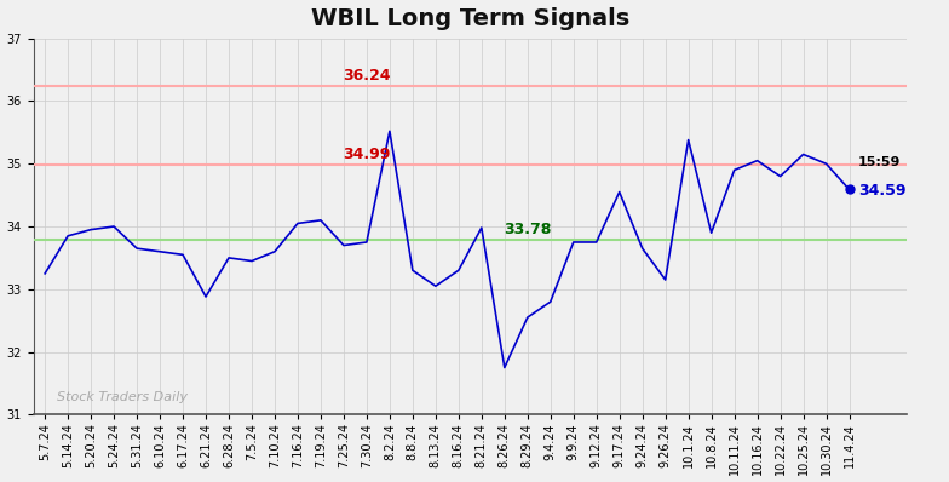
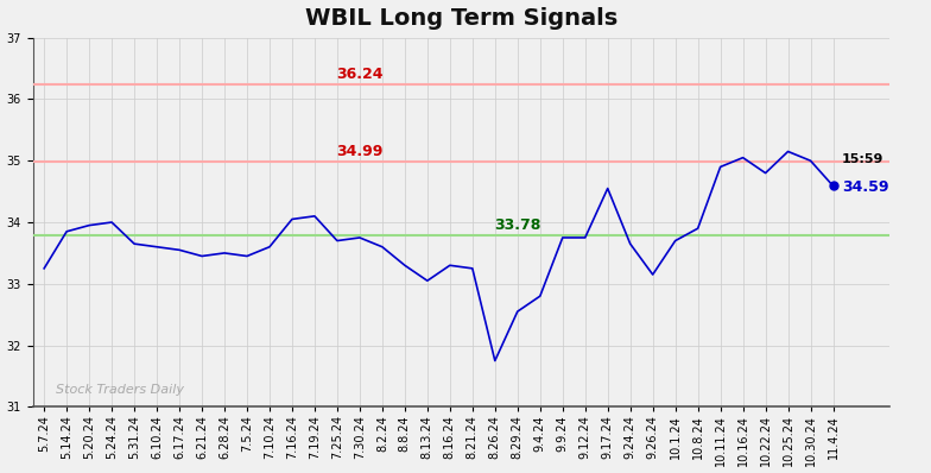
6.21.24: 32.88 -> 33.45
8.2.24: 35.52 -> 33.60
8.21.24: 33.98 -> 33.25
10.1.24: 35.38 -> 33.70
